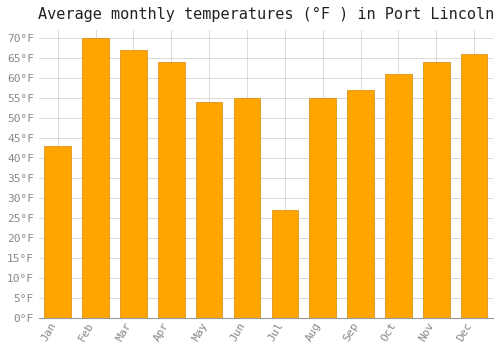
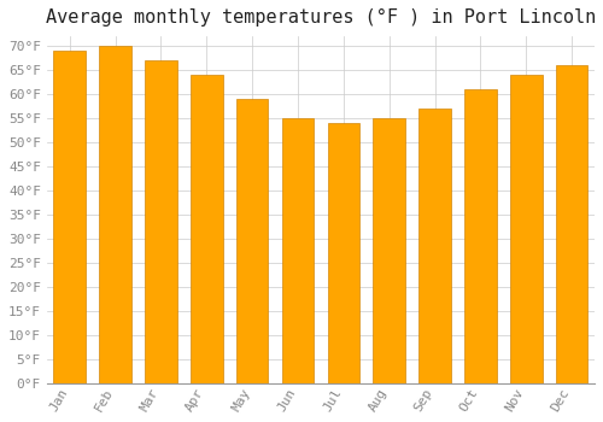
Jan: 43°F -> 69°F
May: 54°F -> 59°F
Jul: 27°F -> 54°F
